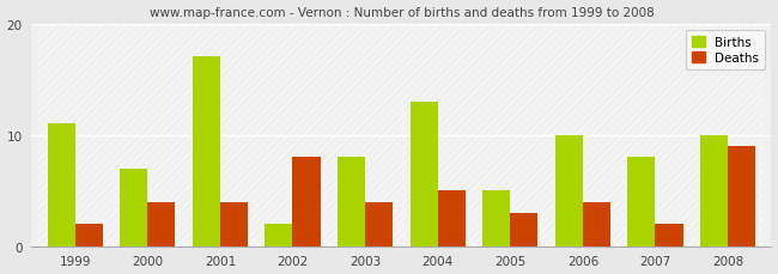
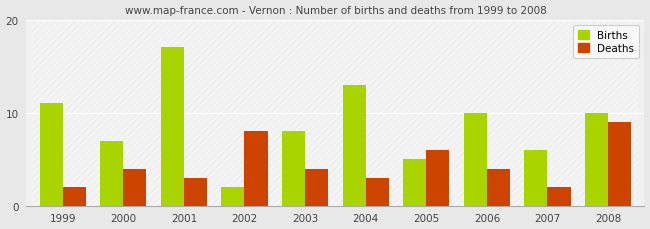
Deaths/2001: 4 -> 3
Deaths/2004: 5 -> 3
Deaths/2005: 3 -> 6
Births/2007: 8 -> 6
